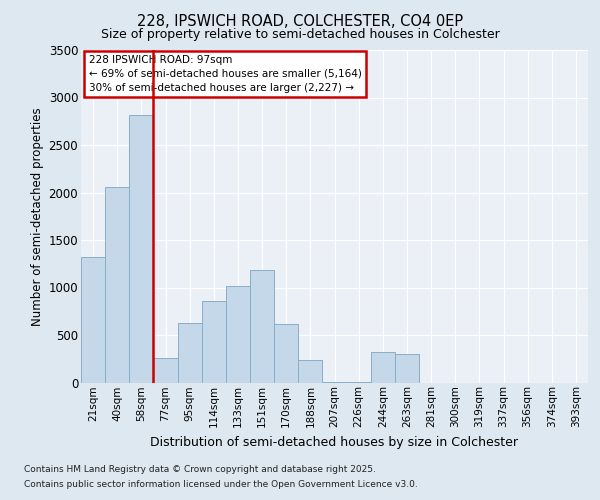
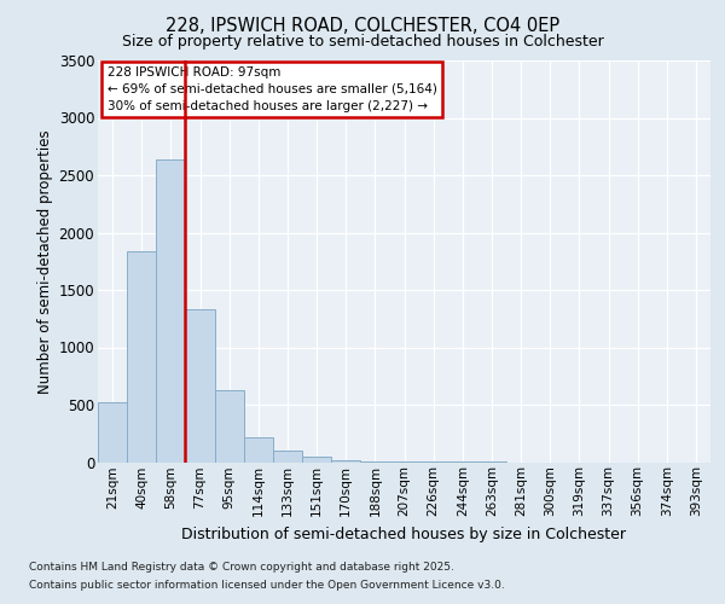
21sqm: 1320 -> 520
40sqm: 2060 -> 1840
58sqm: 2820 -> 2640
77sqm: 260 -> 1330
114sqm: 860 -> 220
133sqm: 1020 -> 100
151sqm: 1180 -> 50
170sqm: 620 -> 20
188sqm: 240 -> 10
244sqm: 320 -> 0
263sqm: 300 -> 0
